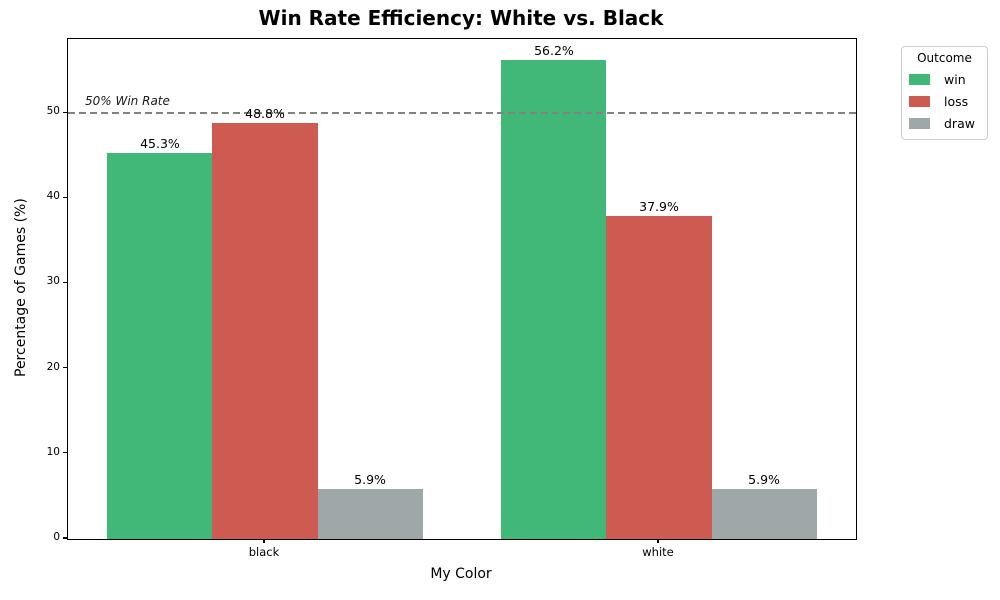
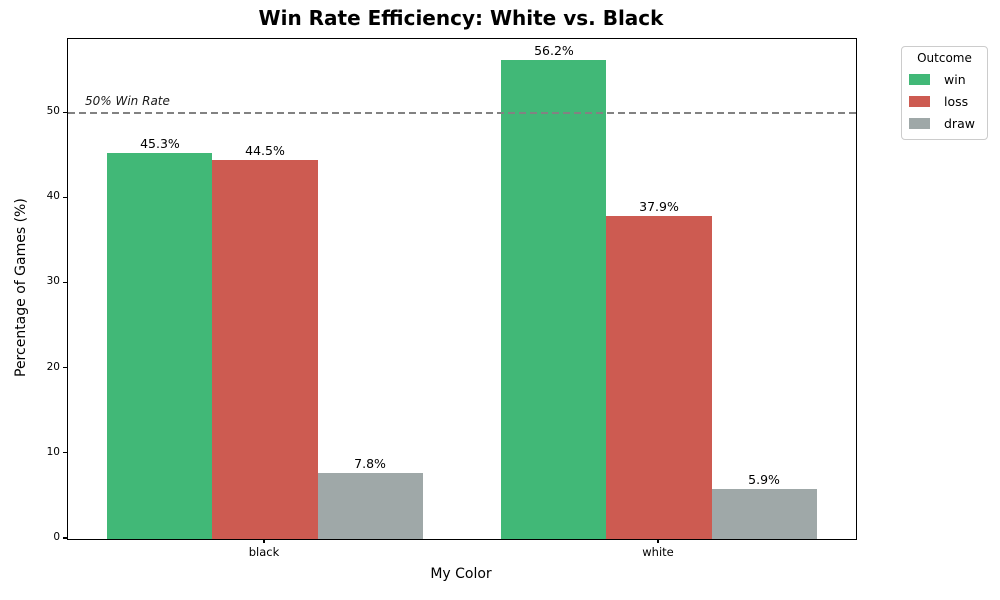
loss/black: 48.8% -> 44.5%
draw/black: 5.9% -> 7.8%
